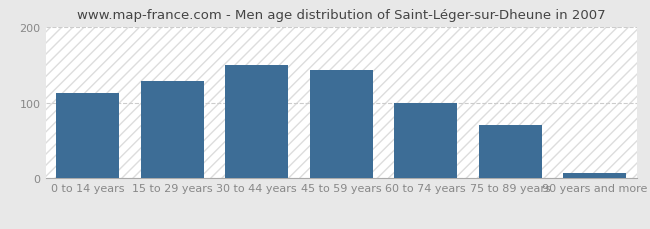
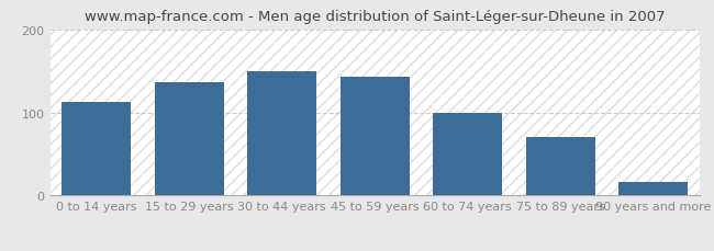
15 to 29 years: 128 -> 136
90 years and more: 7 -> 16
